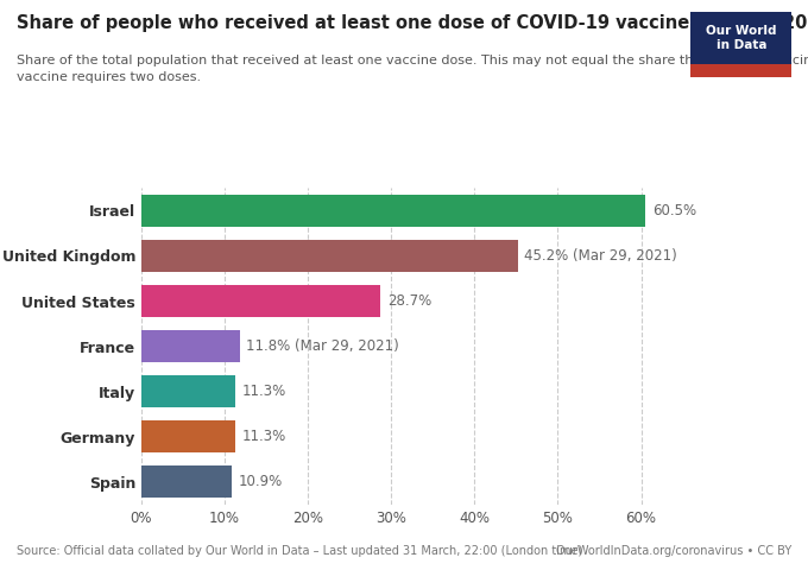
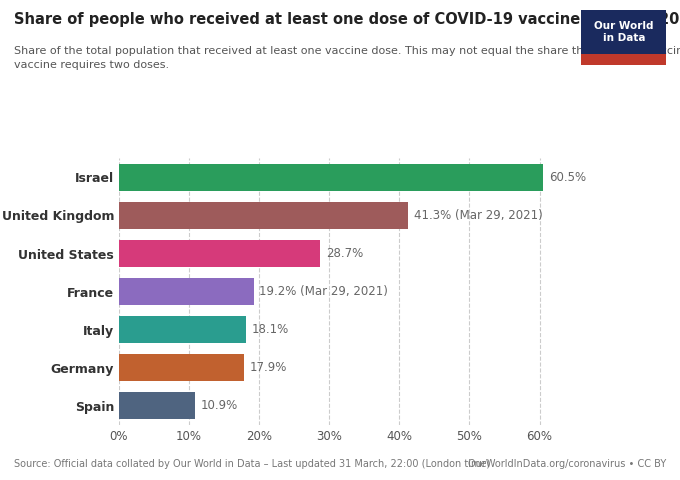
United Kingdom: 45.2% -> 41.3%
France: 11.8% -> 19.2%
Italy: 11.3% -> 18.1%
Germany: 11.3% -> 17.9%
